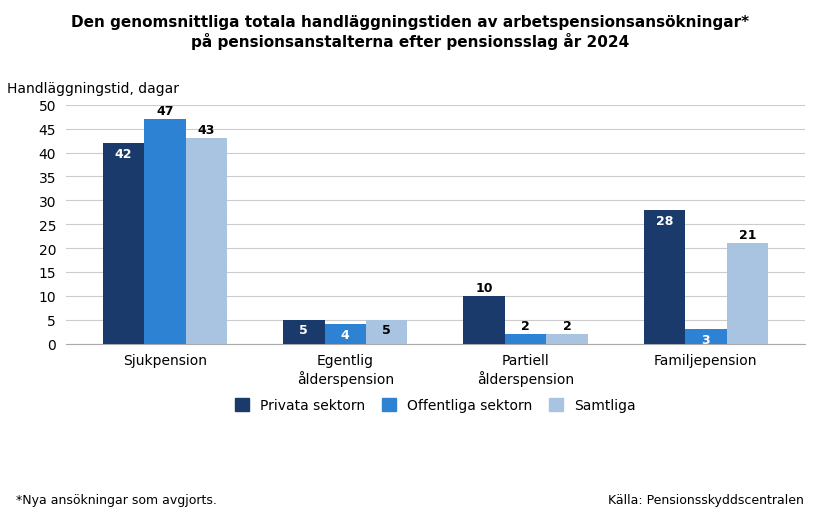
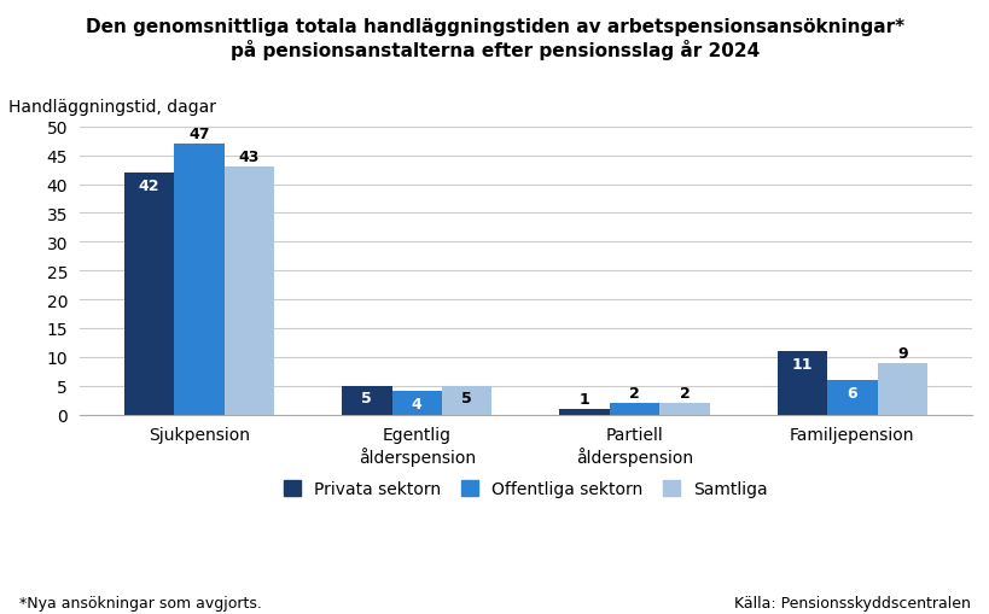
Privata sektorn/Partiell ålderspension: 10 -> 1
Privata sektorn/Familjepension: 28 -> 11
Offentliga sektorn/Familjepension: 3 -> 6
Samtliga/Familjepension: 21 -> 9
